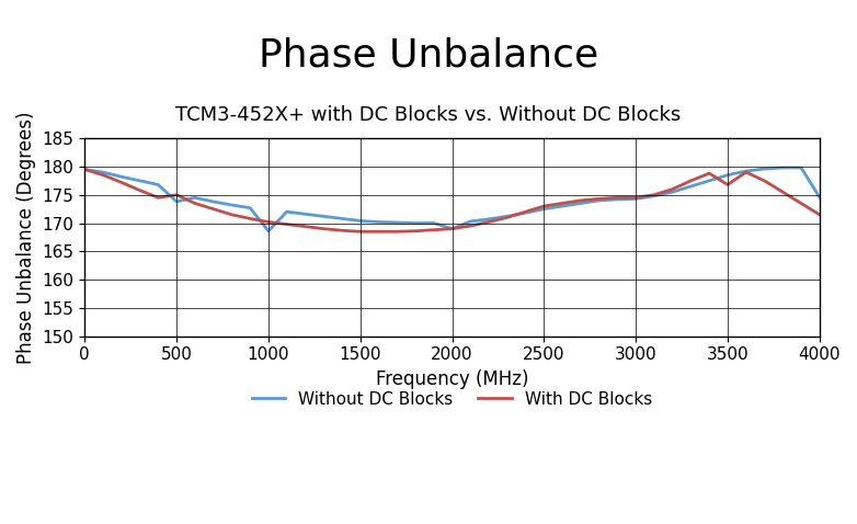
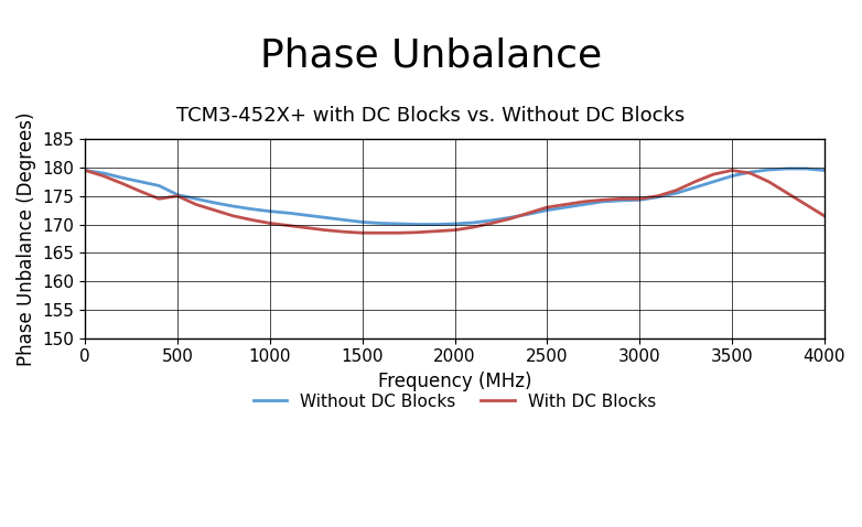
Without DC Blocks/500: 173.8 -> 175.2
Without DC Blocks/1000: 168.6 -> 172.3
Without DC Blocks/2000: 169.0 -> 170.1
With DC Blocks/3500: 176.8 -> 179.5
Without DC Blocks/4000: 174.6 -> 179.5
